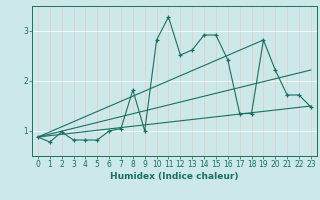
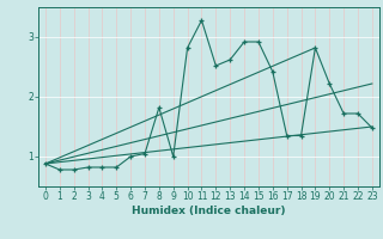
2: 0.98 -> 0.78
